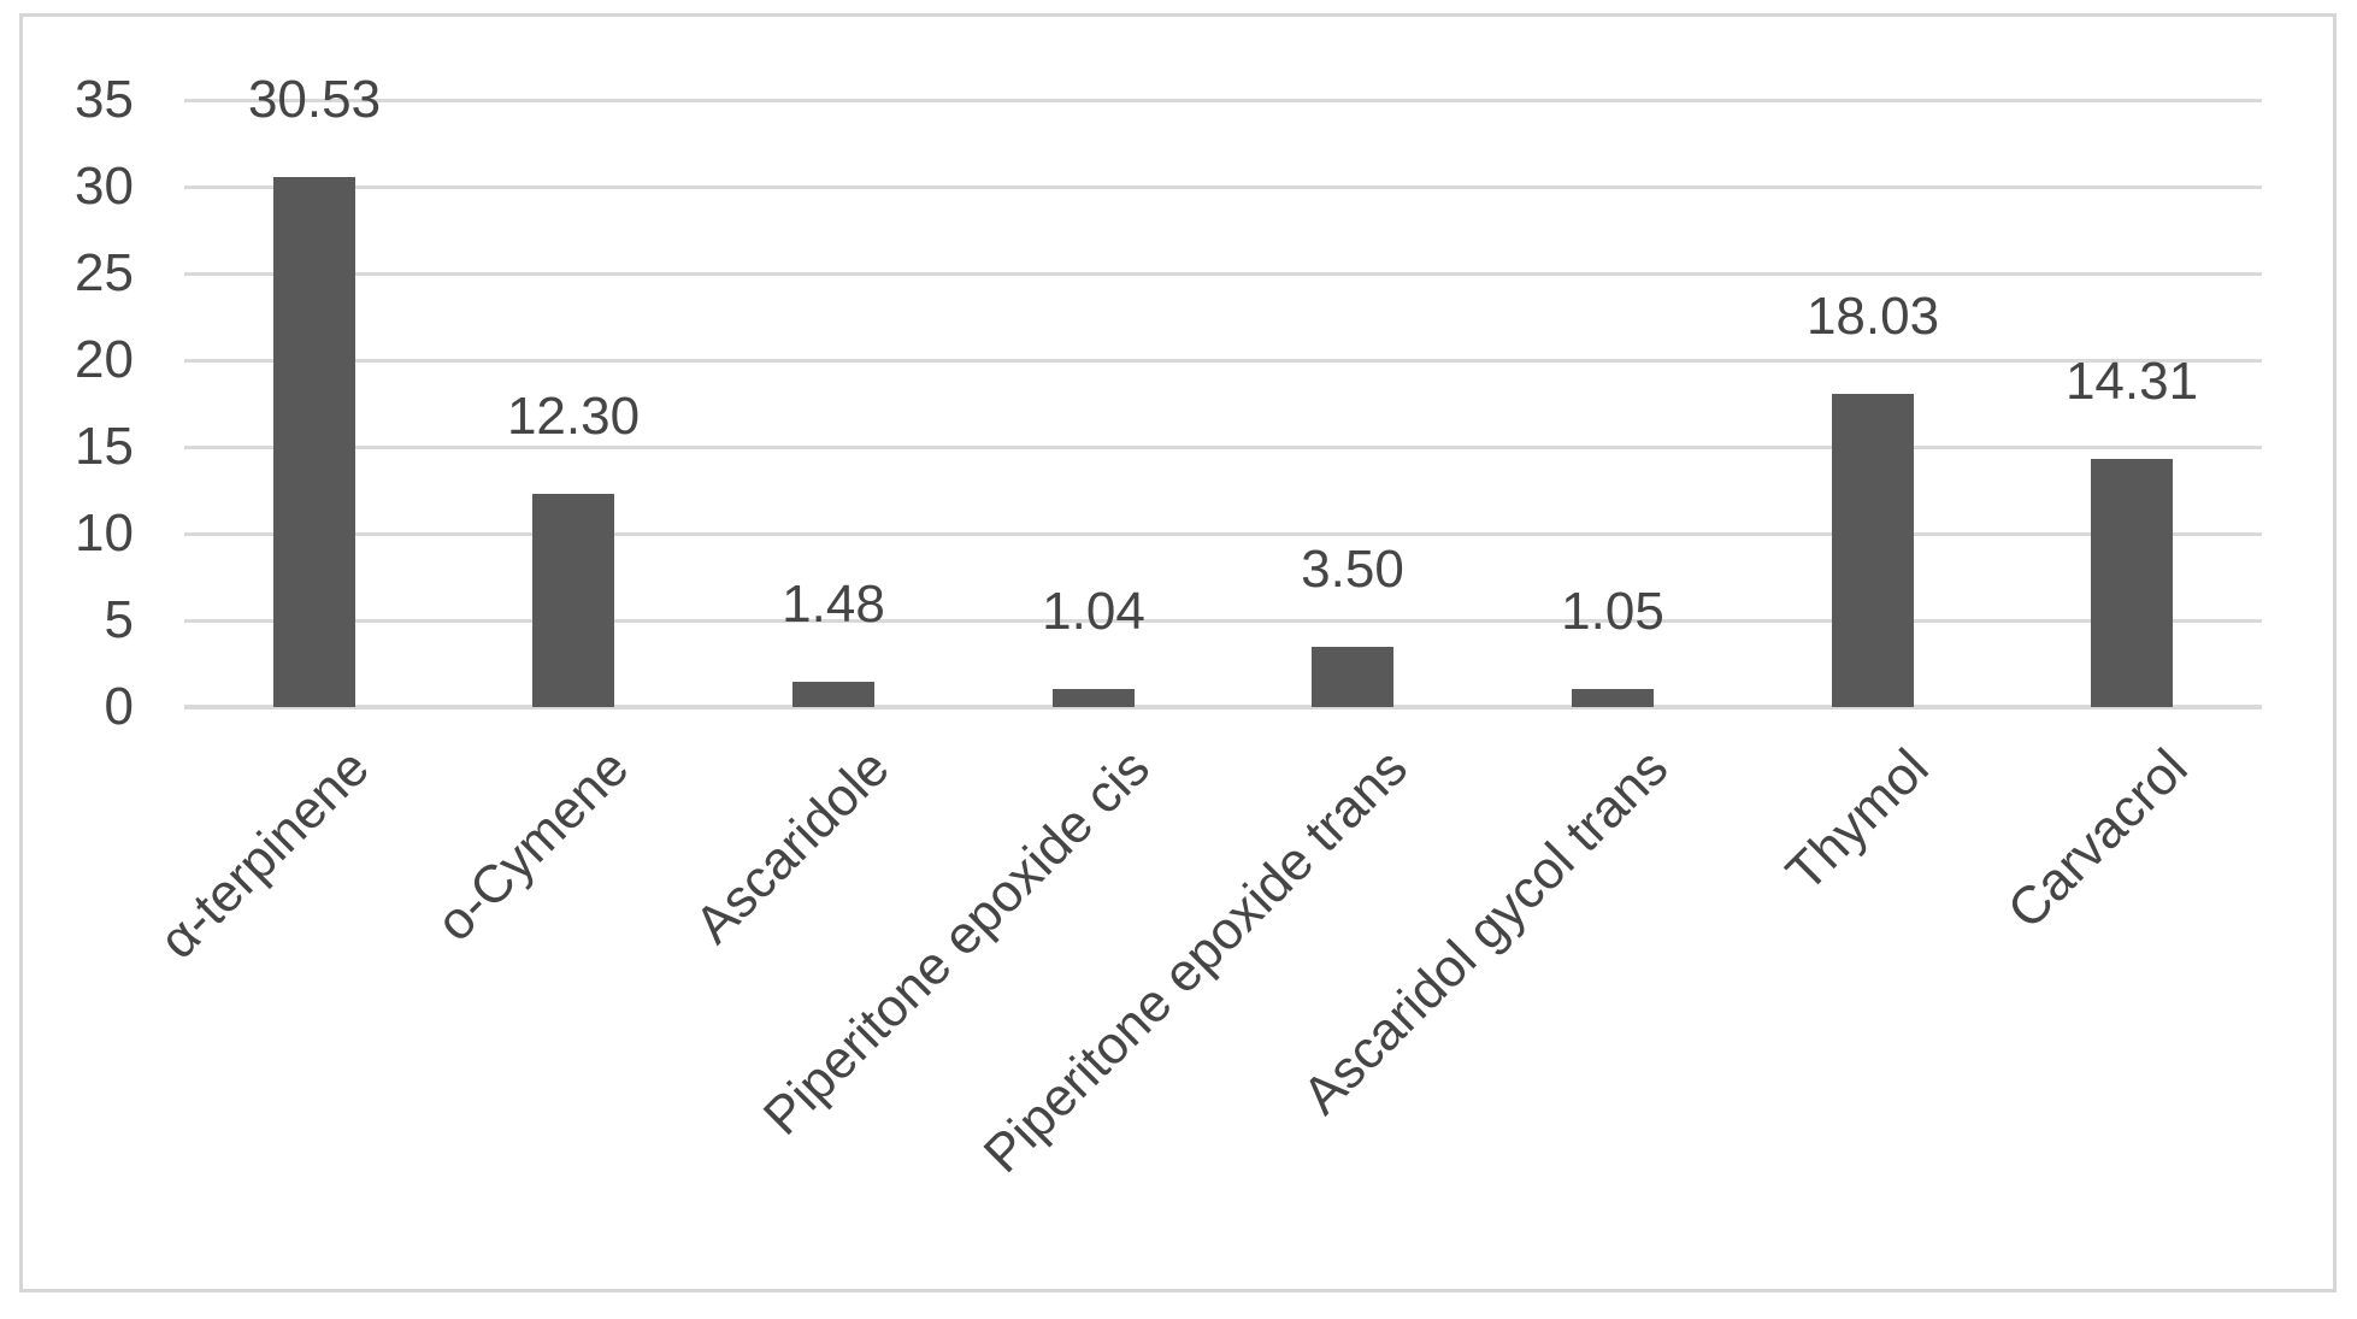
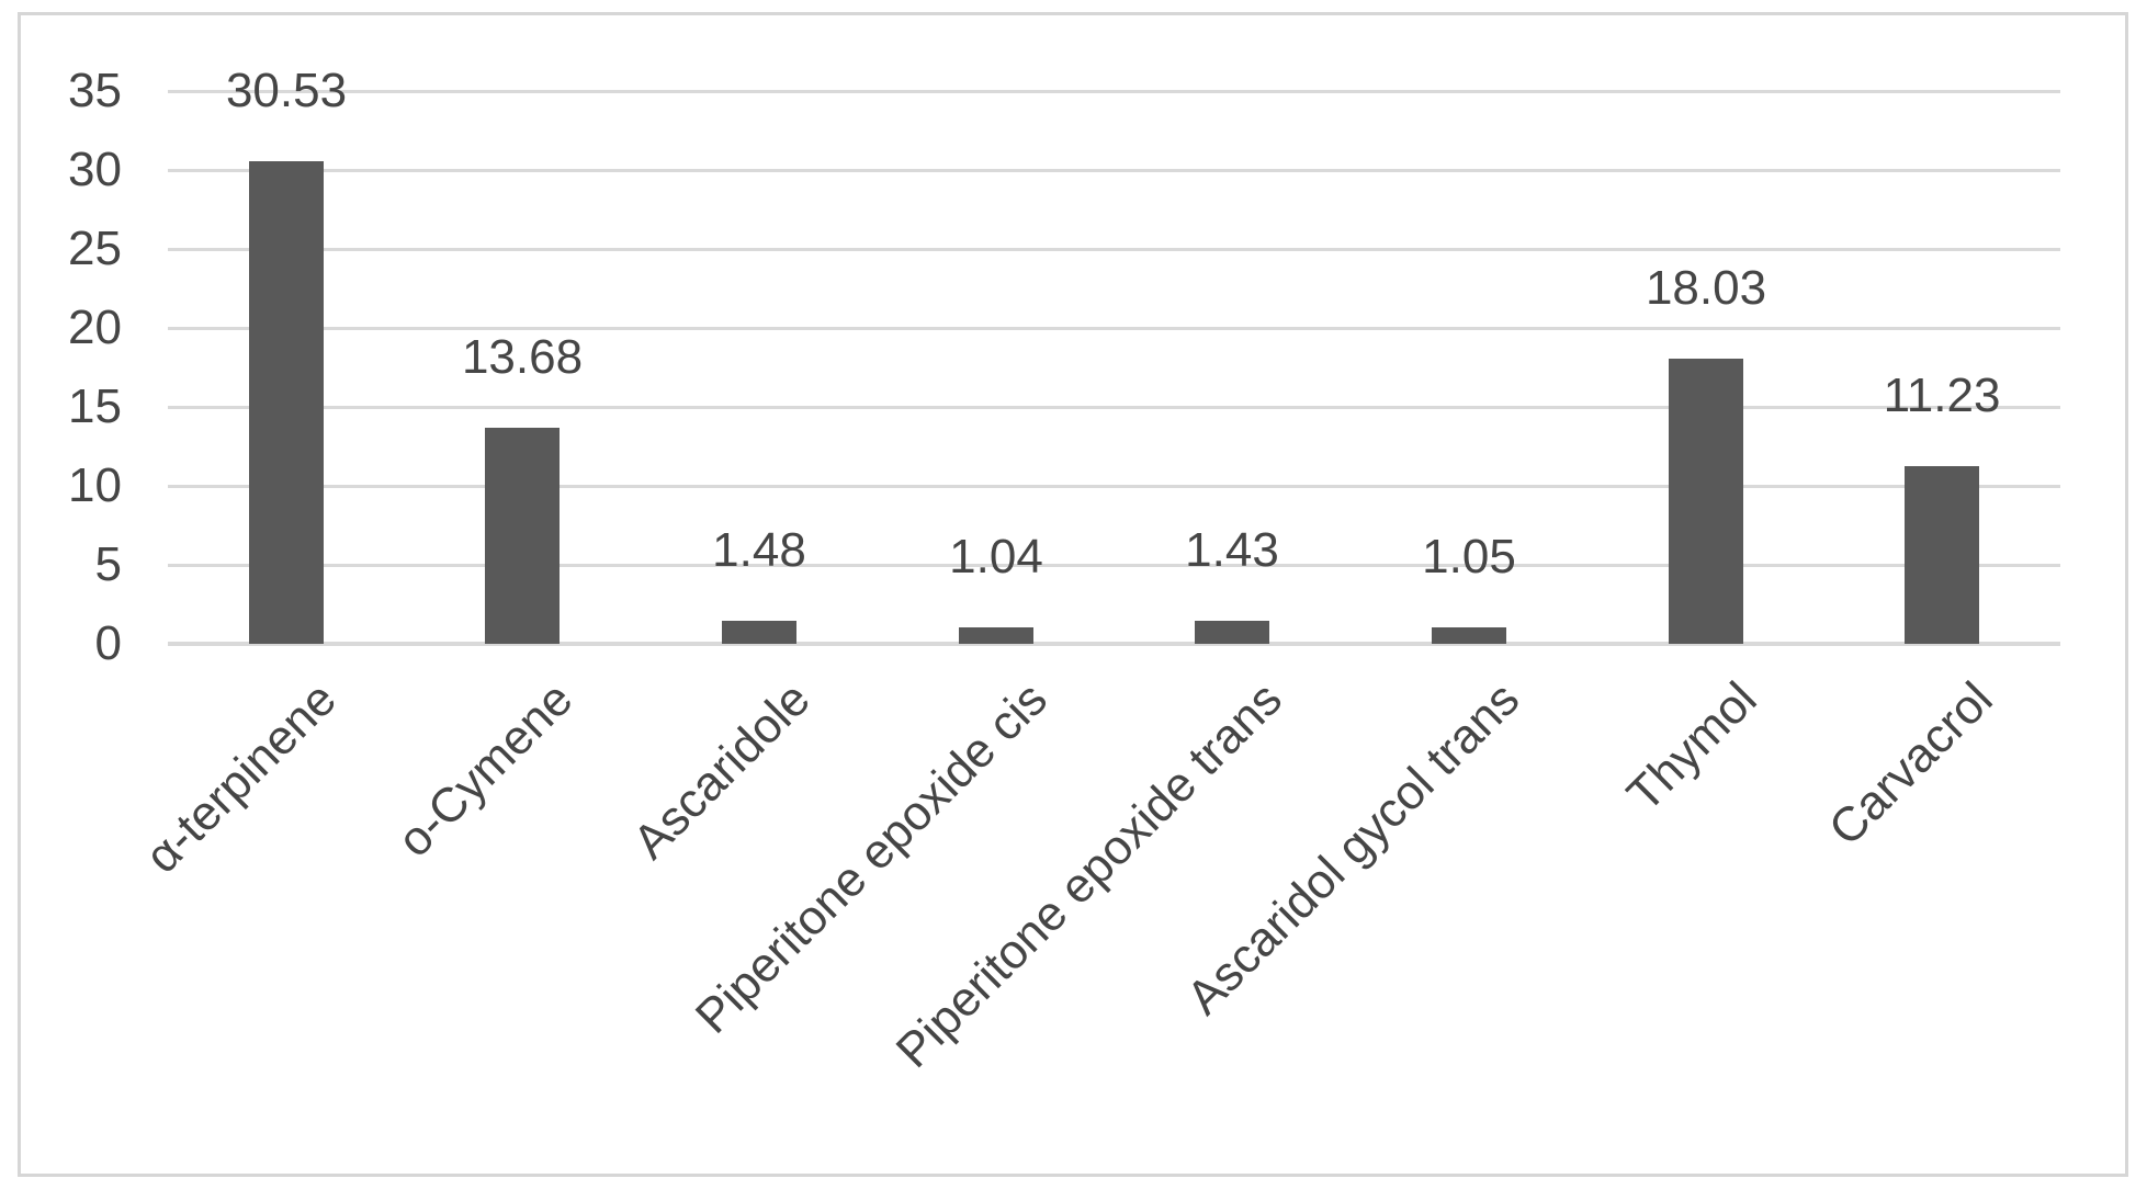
o-Cymene: 12.30 -> 13.68
Piperitone epoxide trans: 3.50 -> 1.43
Carvacrol: 14.31 -> 11.23
